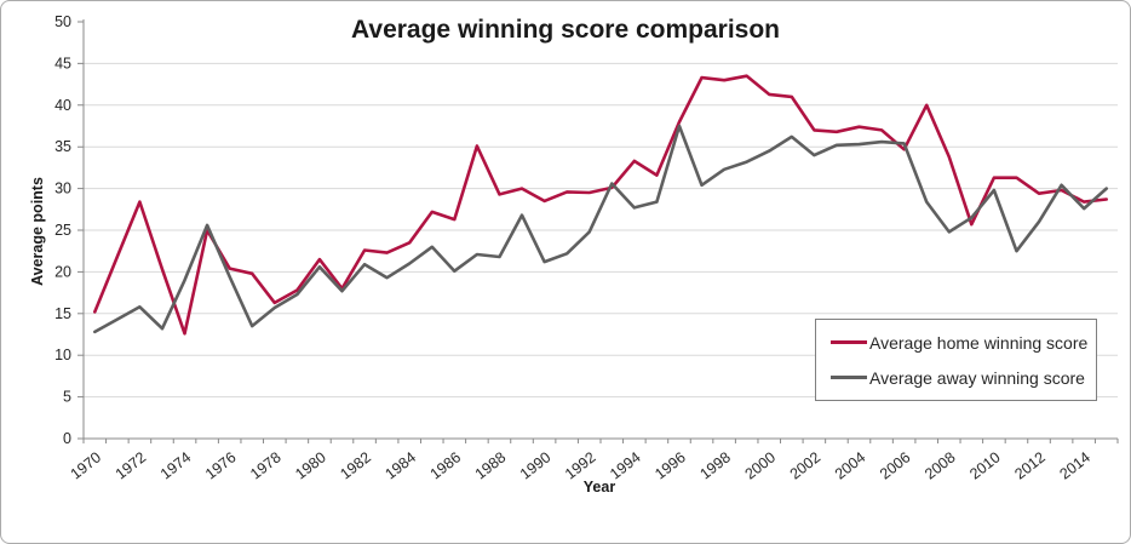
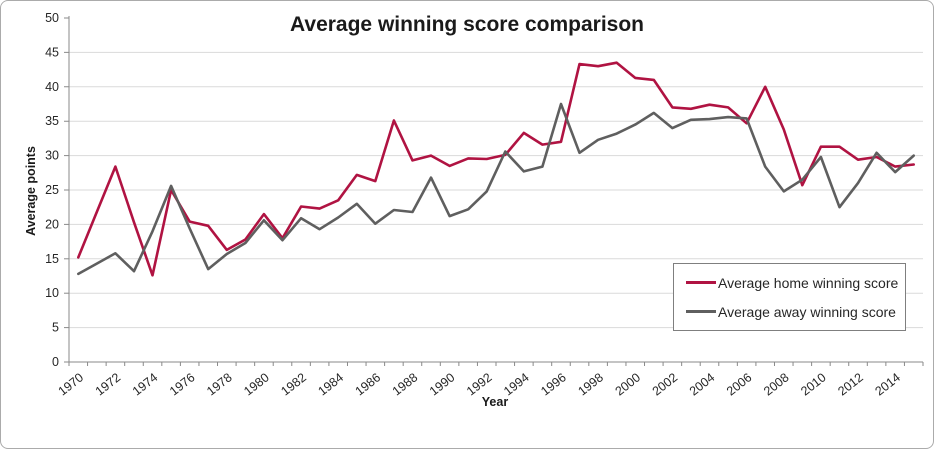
Average home winning score/1996: 38 -> 32
